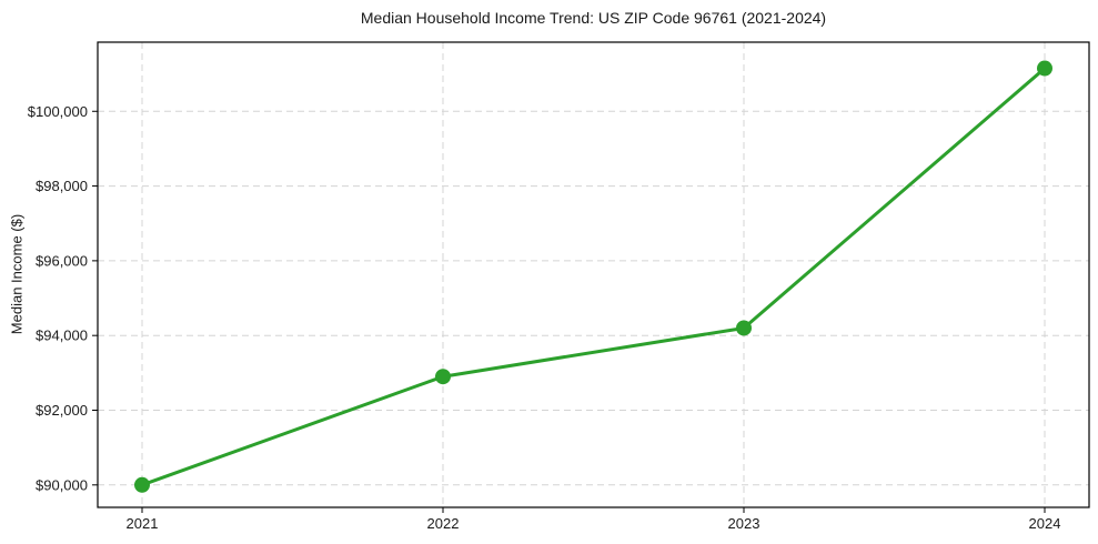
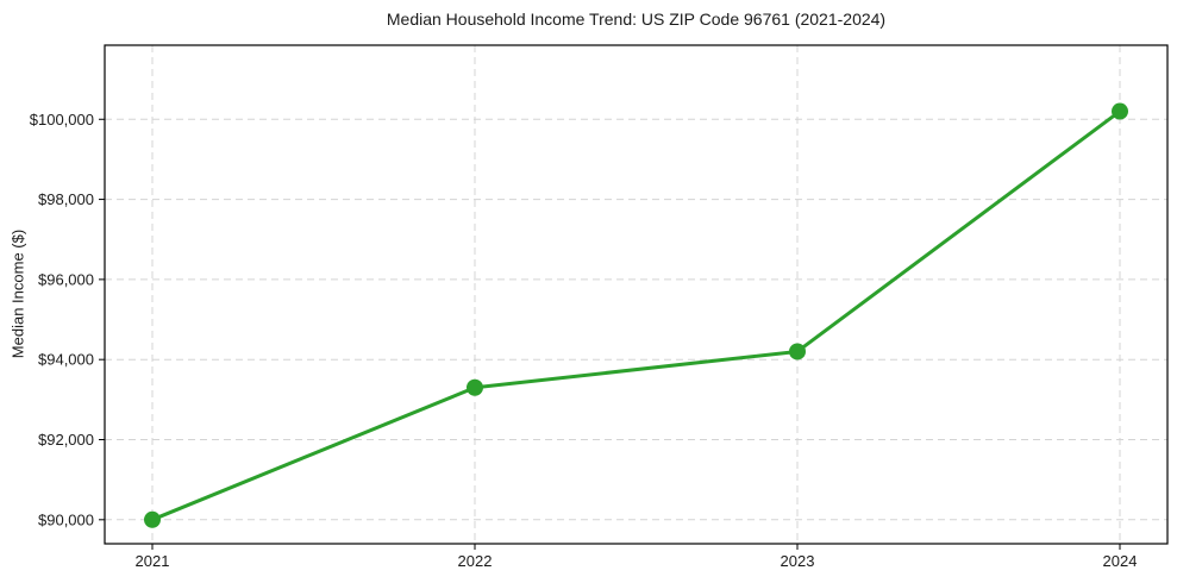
2022: $92900 -> $93300
2024: $101200 -> $100200
